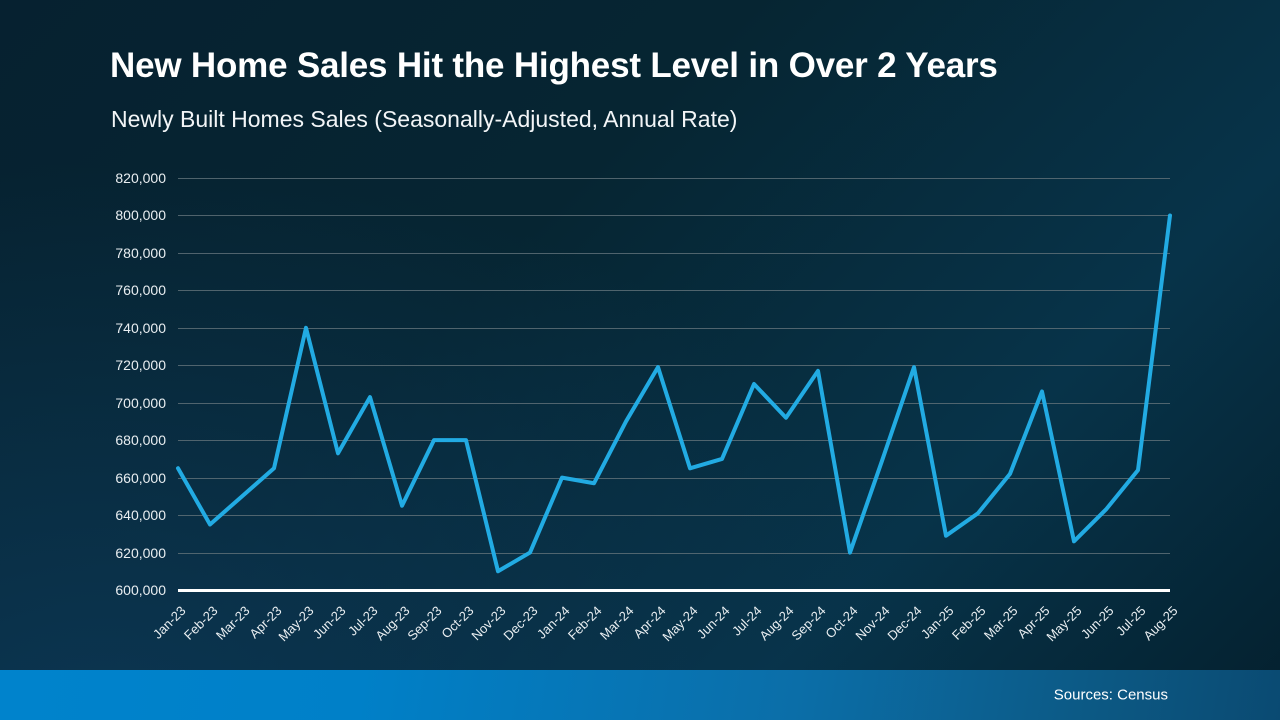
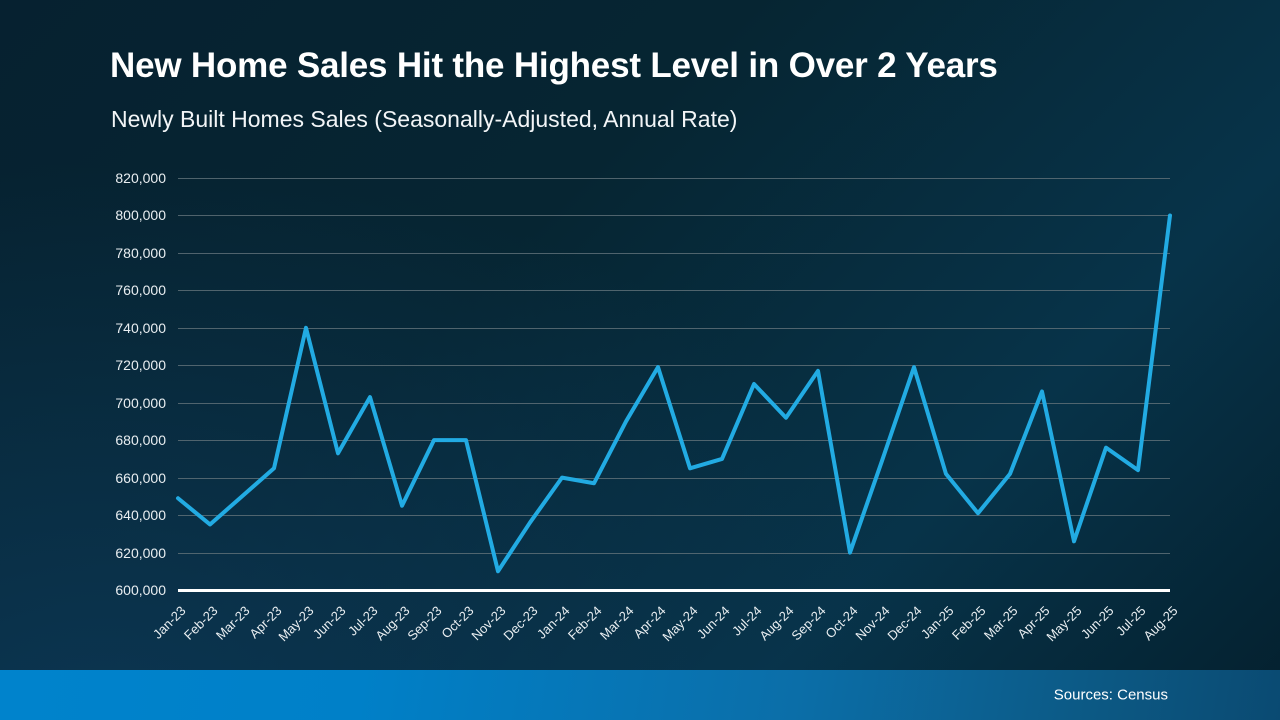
Jan-23: 665000 -> 649000
Dec-23: 620000 -> 636000
Jan-25: 629000 -> 662000
Jun-25: 643000 -> 676000
